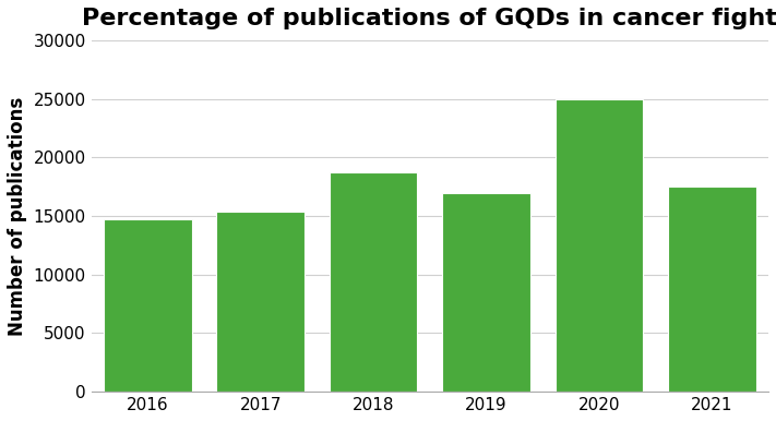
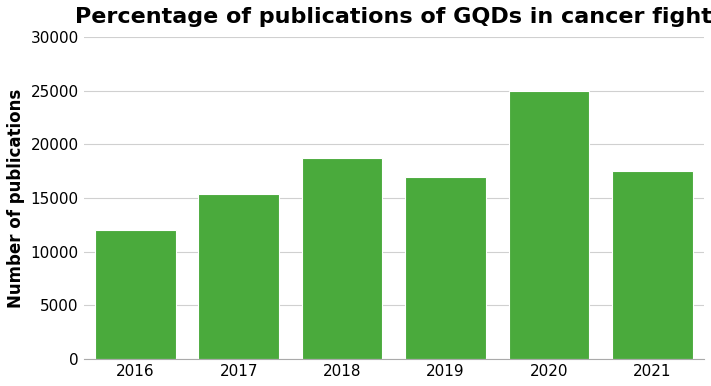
2016: 14700 -> 12000
